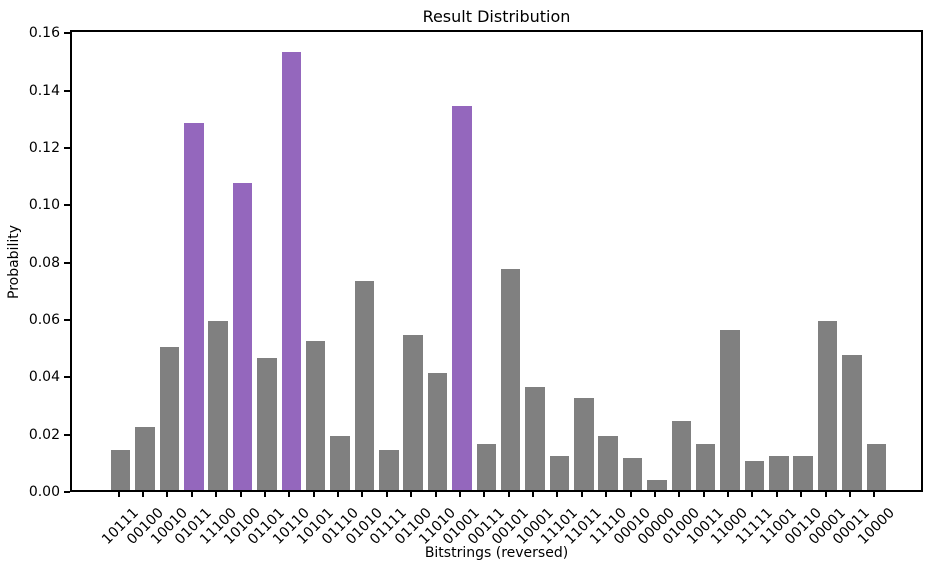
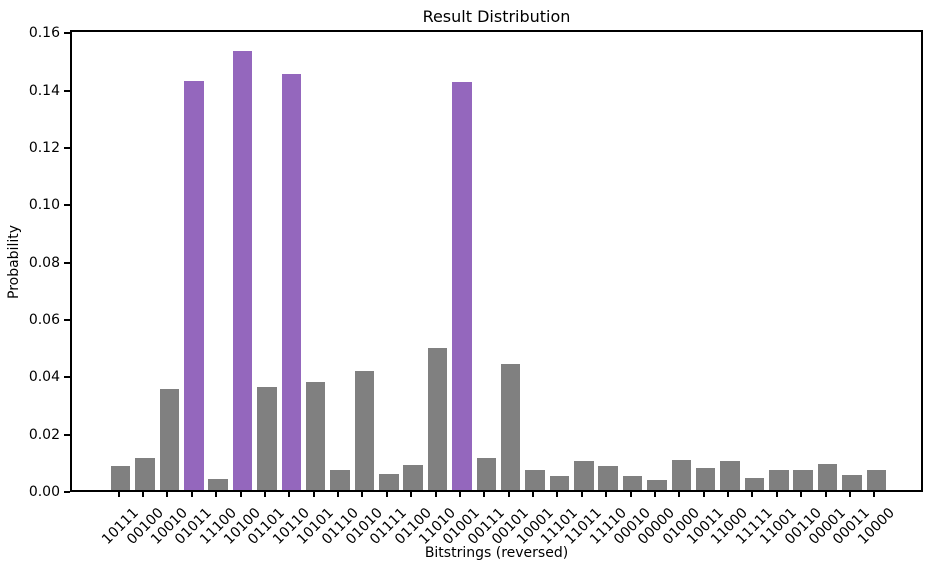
10111: 0.014 -> 0.009
00100: 0.022 -> 0.011
10010: 0.050 -> 0.035
01011: 0.128 -> 0.143
11100: 0.059 -> 0.004
10100: 0.107 -> 0.153
01101: 0.046 -> 0.036
10110: 0.153 -> 0.145
10101: 0.052 -> 0.038
01110: 0.019 -> 0.007
01010: 0.073 -> 0.042
01111: 0.014 -> 0.006
01100: 0.054 -> 0.009
11010: 0.041 -> 0.050
01001: 0.134 -> 0.142
00111: 0.016 -> 0.011
00101: 0.077 -> 0.044
10001: 0.036 -> 0.007
11101: 0.012 -> 0.005
11011: 0.032 -> 0.010
11110: 0.019 -> 0.009
00010: 0.011 -> 0.005
01000: 0.024 -> 0.010
10011: 0.016 -> 0.008
11000: 0.056 -> 0.010
11111: 0.010 -> 0.004
11001: 0.012 -> 0.007
00110: 0.012 -> 0.007
00001: 0.059 -> 0.009
00011: 0.047 -> 0.005
10000: 0.016 -> 0.007
